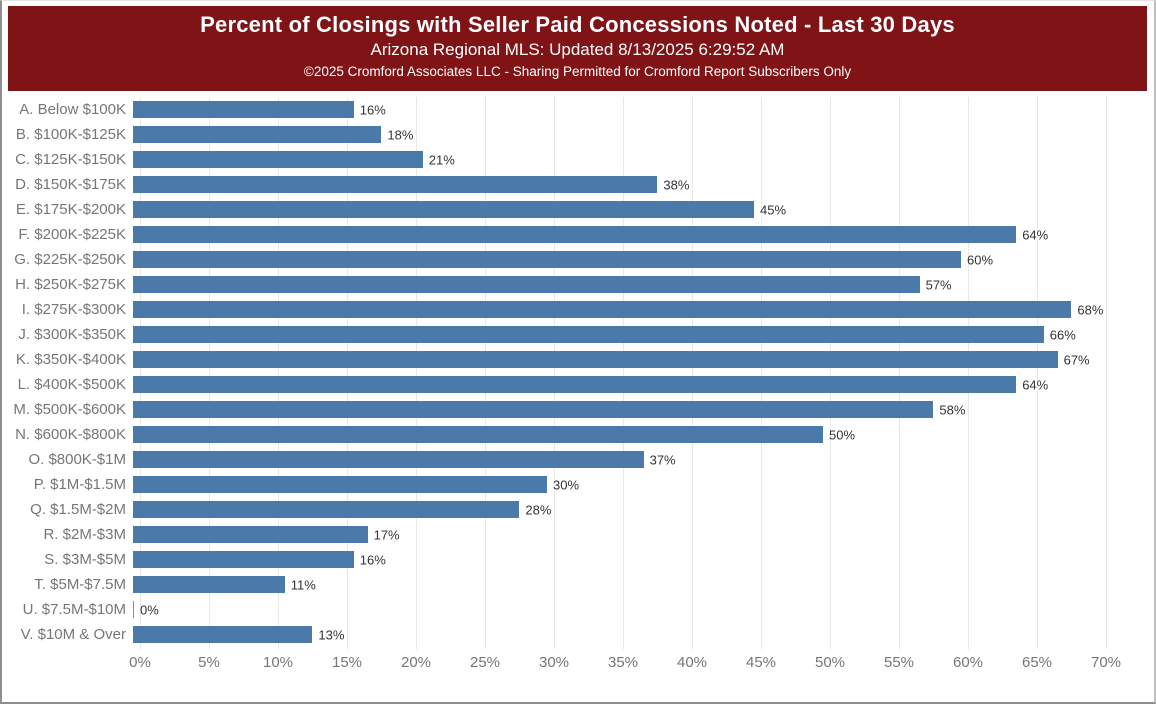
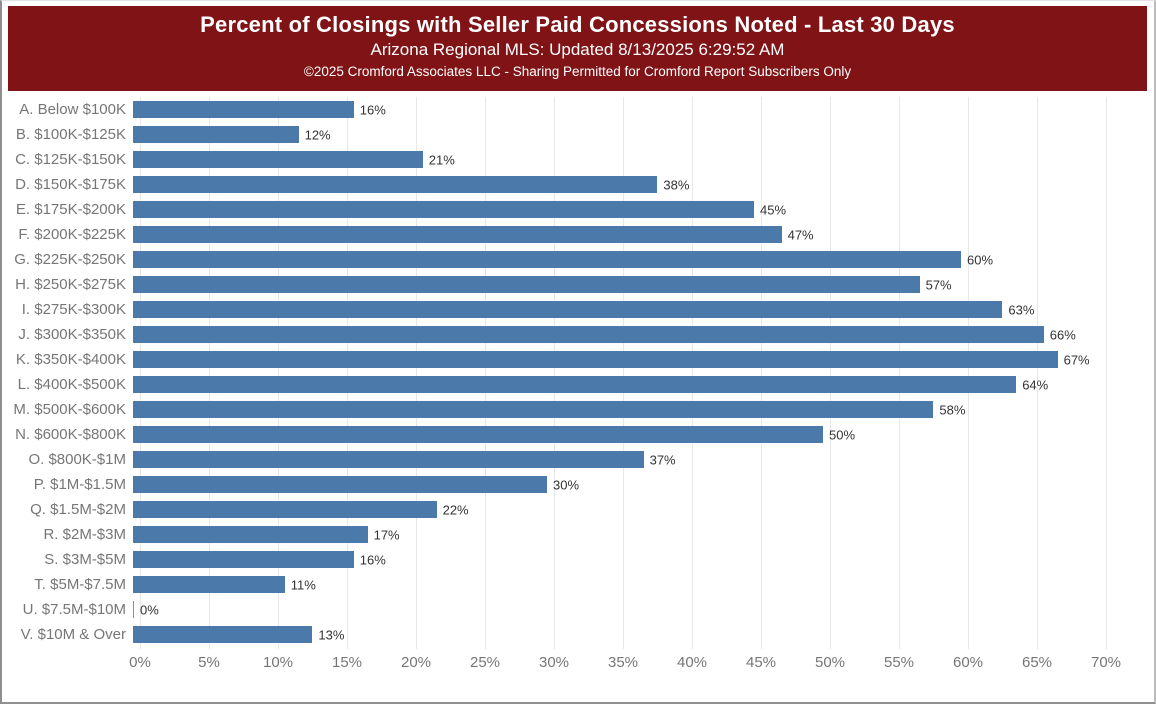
B. $100K-$125K: 18% -> 12%
F. $200K-$225K: 64% -> 47%
I. $275K-$300K: 68% -> 63%
Q. $1.5M-$2M: 28% -> 22%
